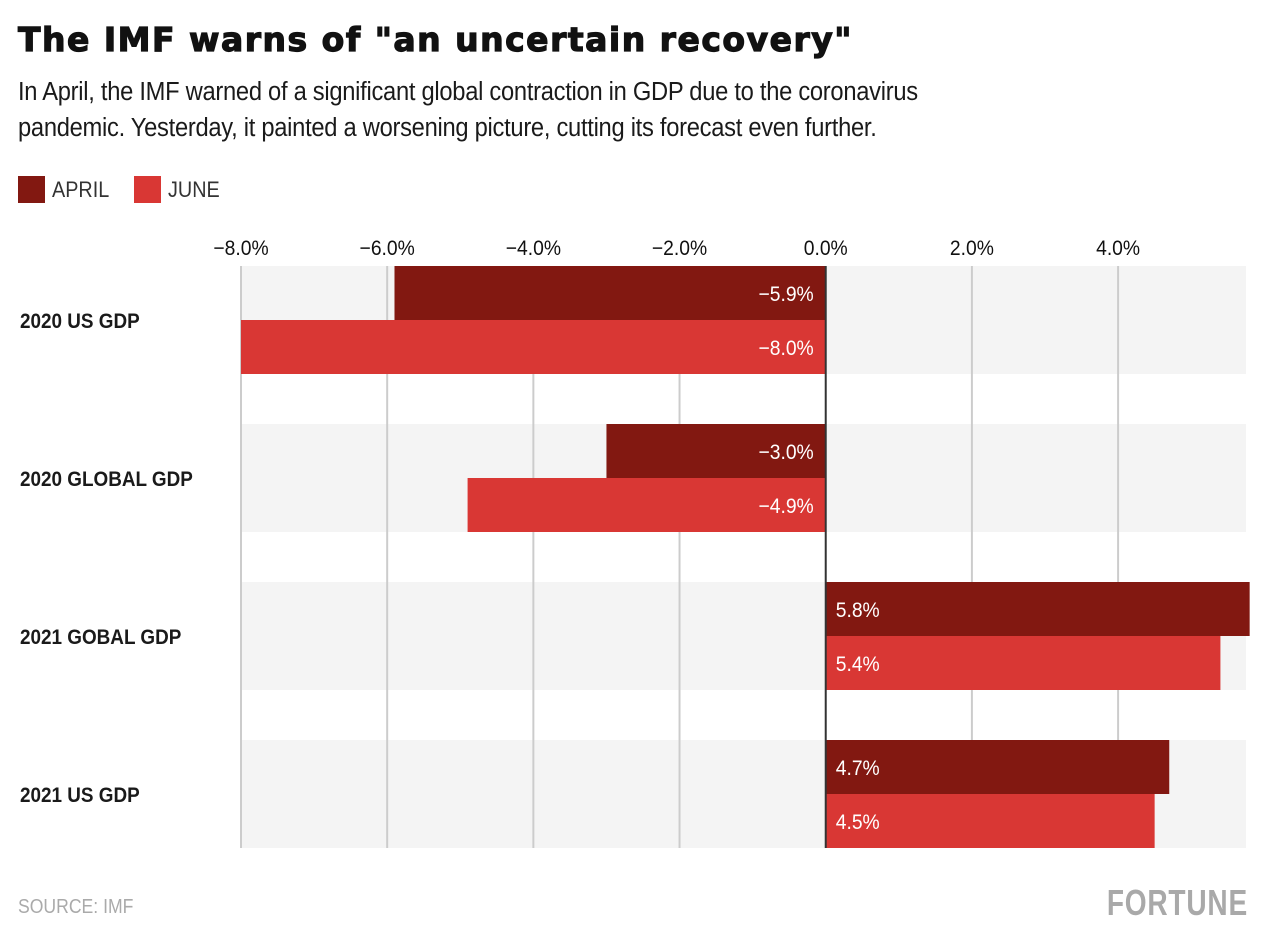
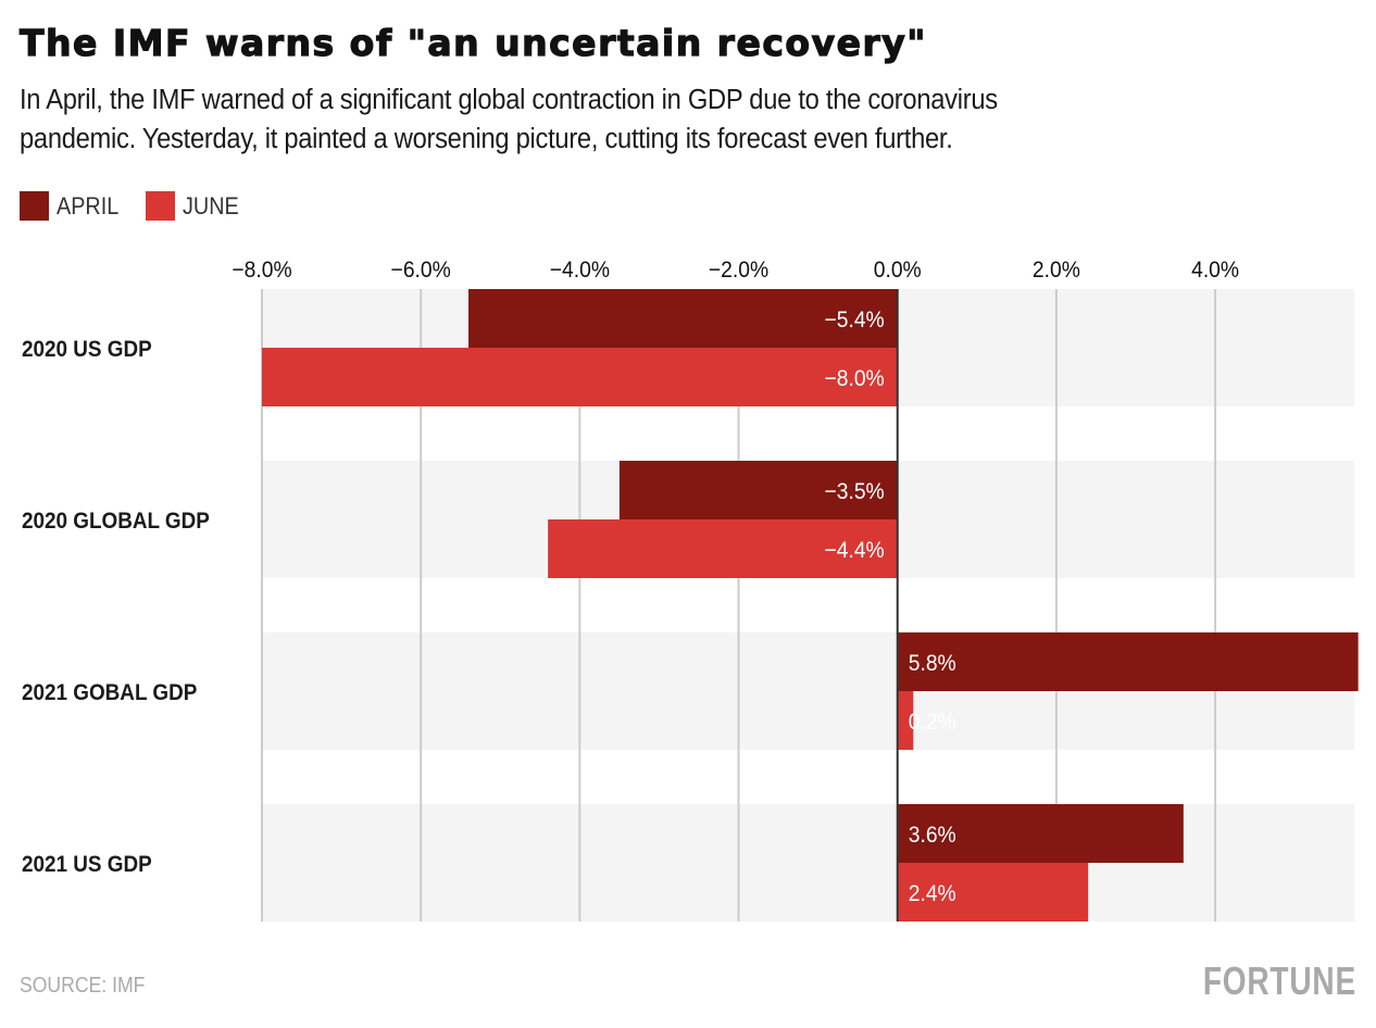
APRIL/2020 US GDP: −5.9% -> −5.4%
APRIL/2020 GLOBAL GDP: −3.0% -> −3.5%
JUNE/2020 GLOBAL GDP: −4.9% -> −4.4%
JUNE/2021 GOBAL GDP: 5.4% -> 0.2%
APRIL/2021 US GDP: 4.7% -> 3.6%
JUNE/2021 US GDP: 4.5% -> 2.4%
